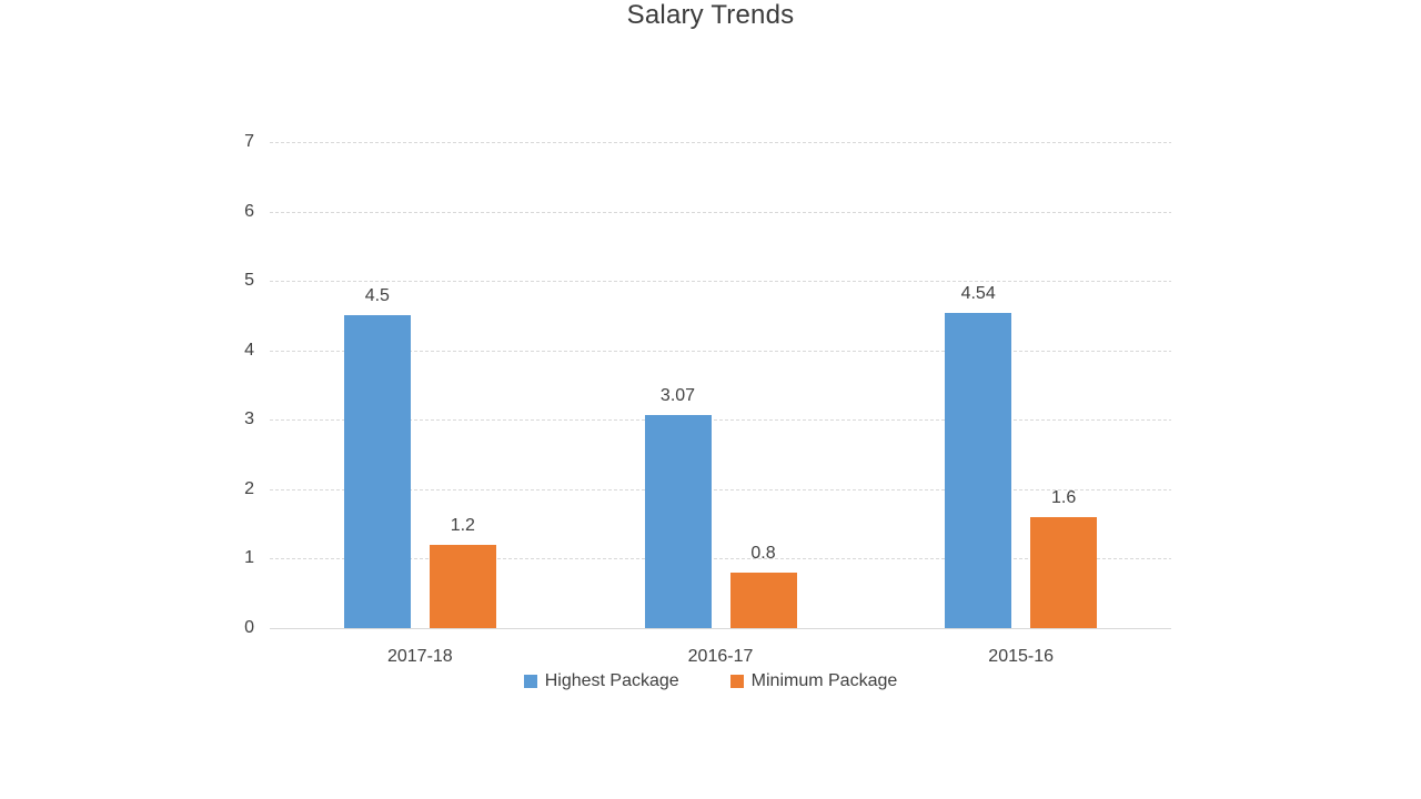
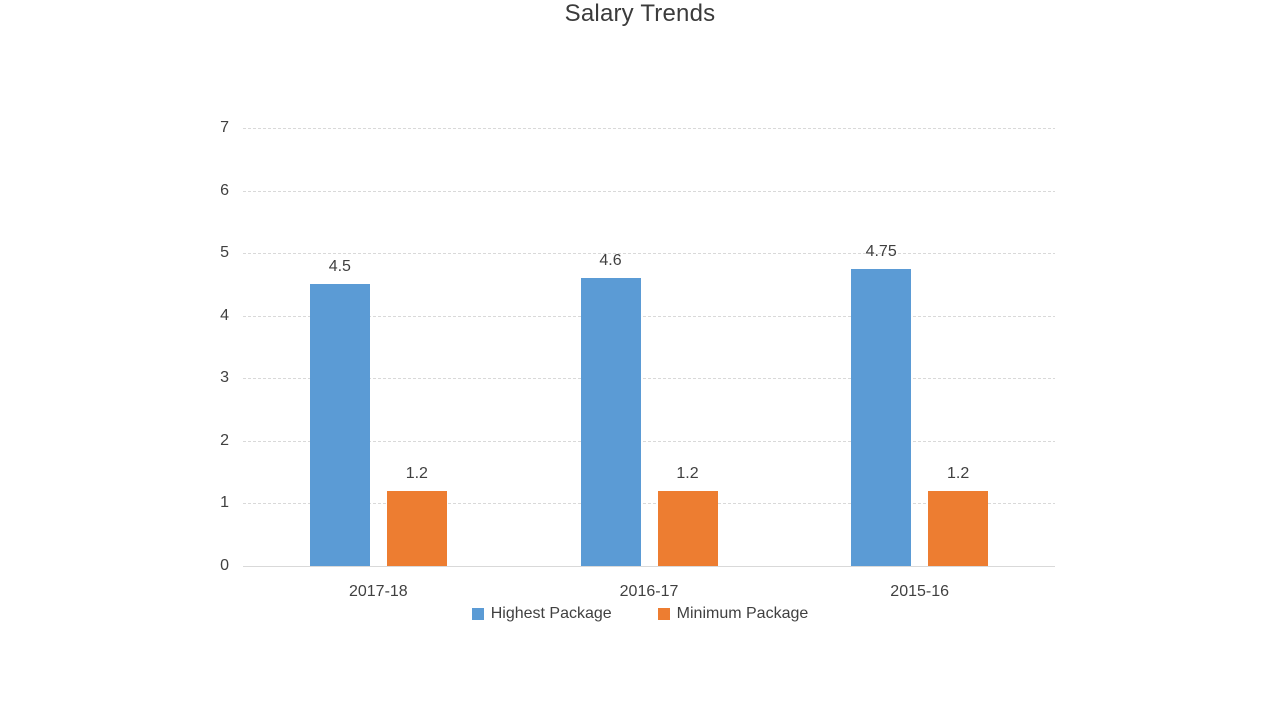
Highest Package/2016-17: 3.07 -> 4.6
Minimum Package/2016-17: 0.8 -> 1.2
Highest Package/2015-16: 4.54 -> 4.75
Minimum Package/2015-16: 1.6 -> 1.2
